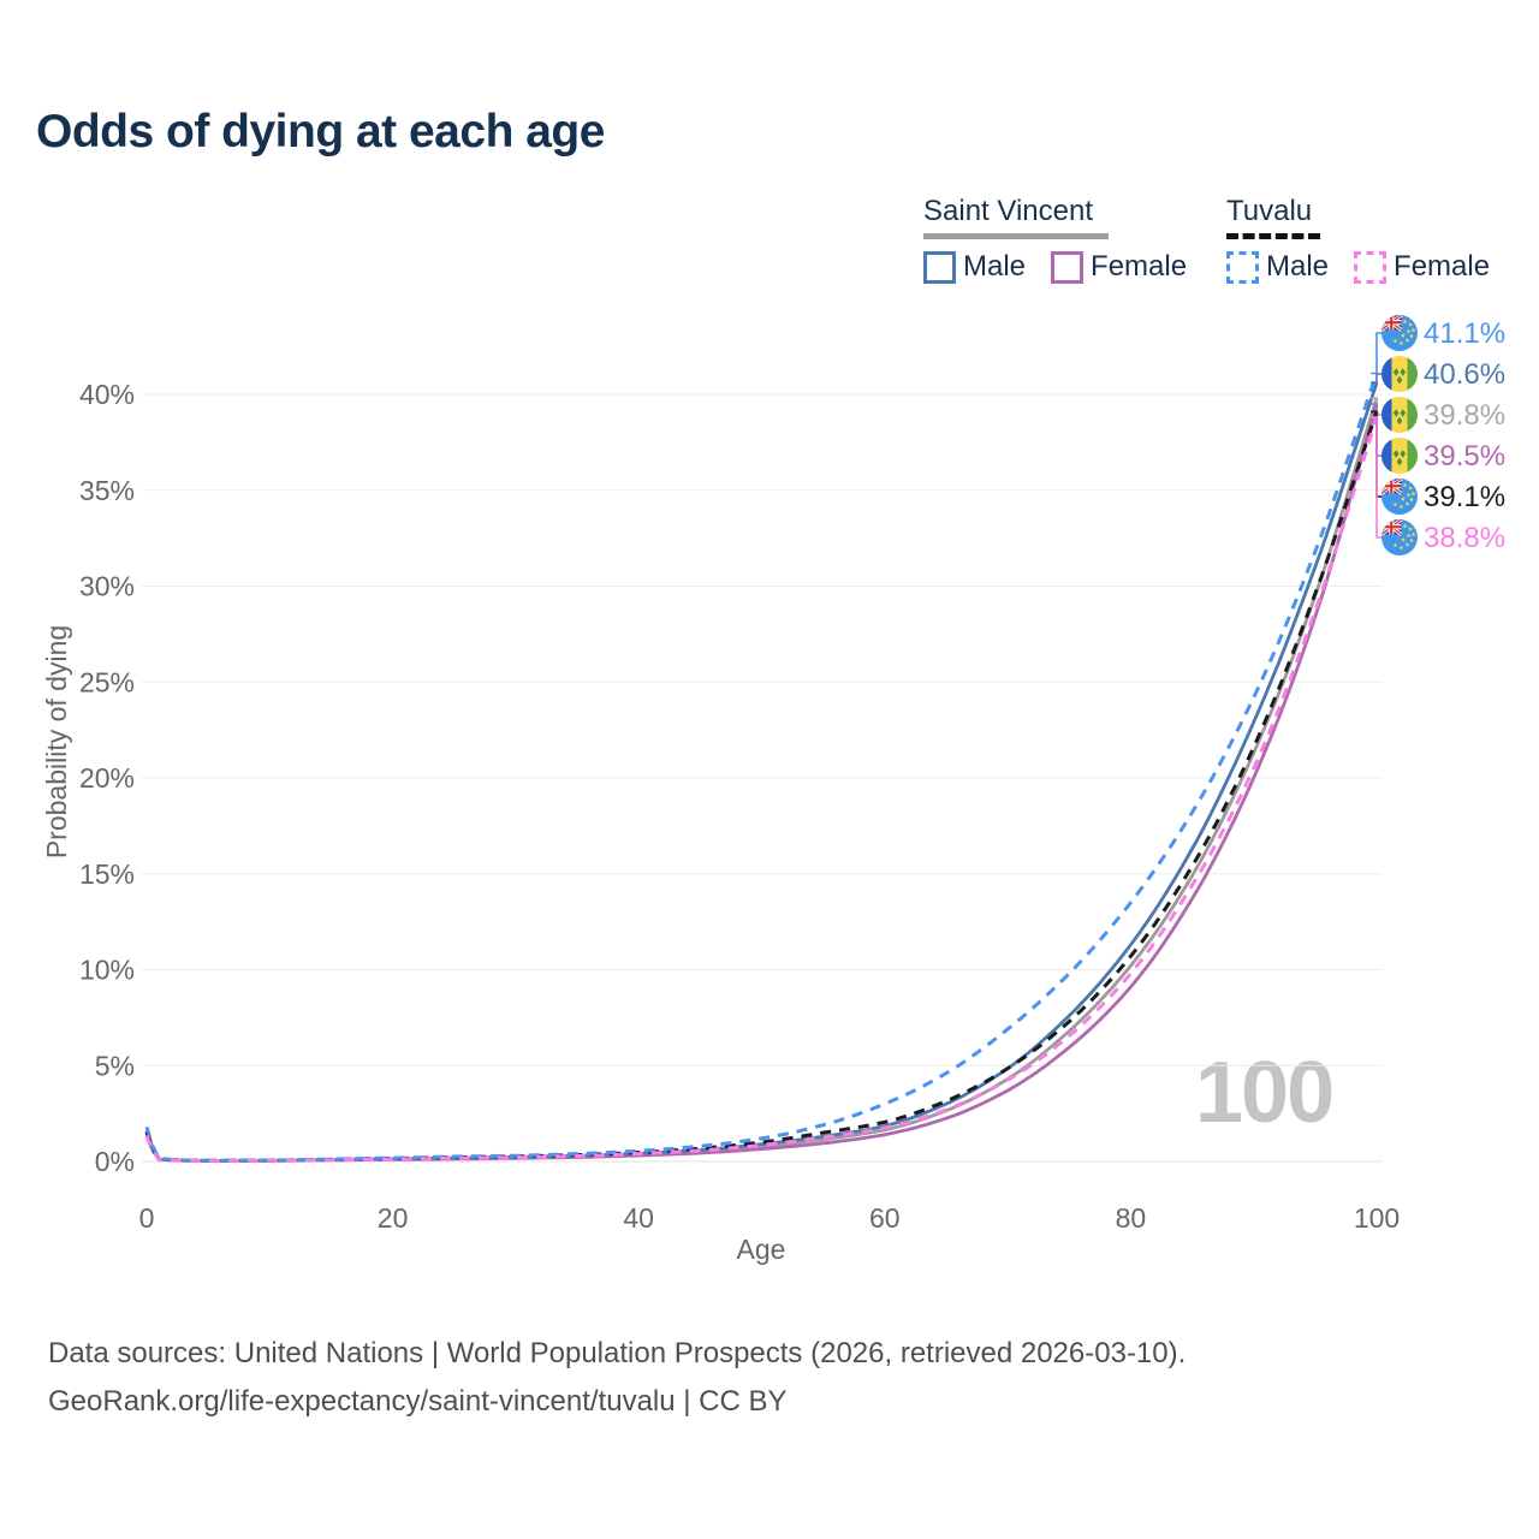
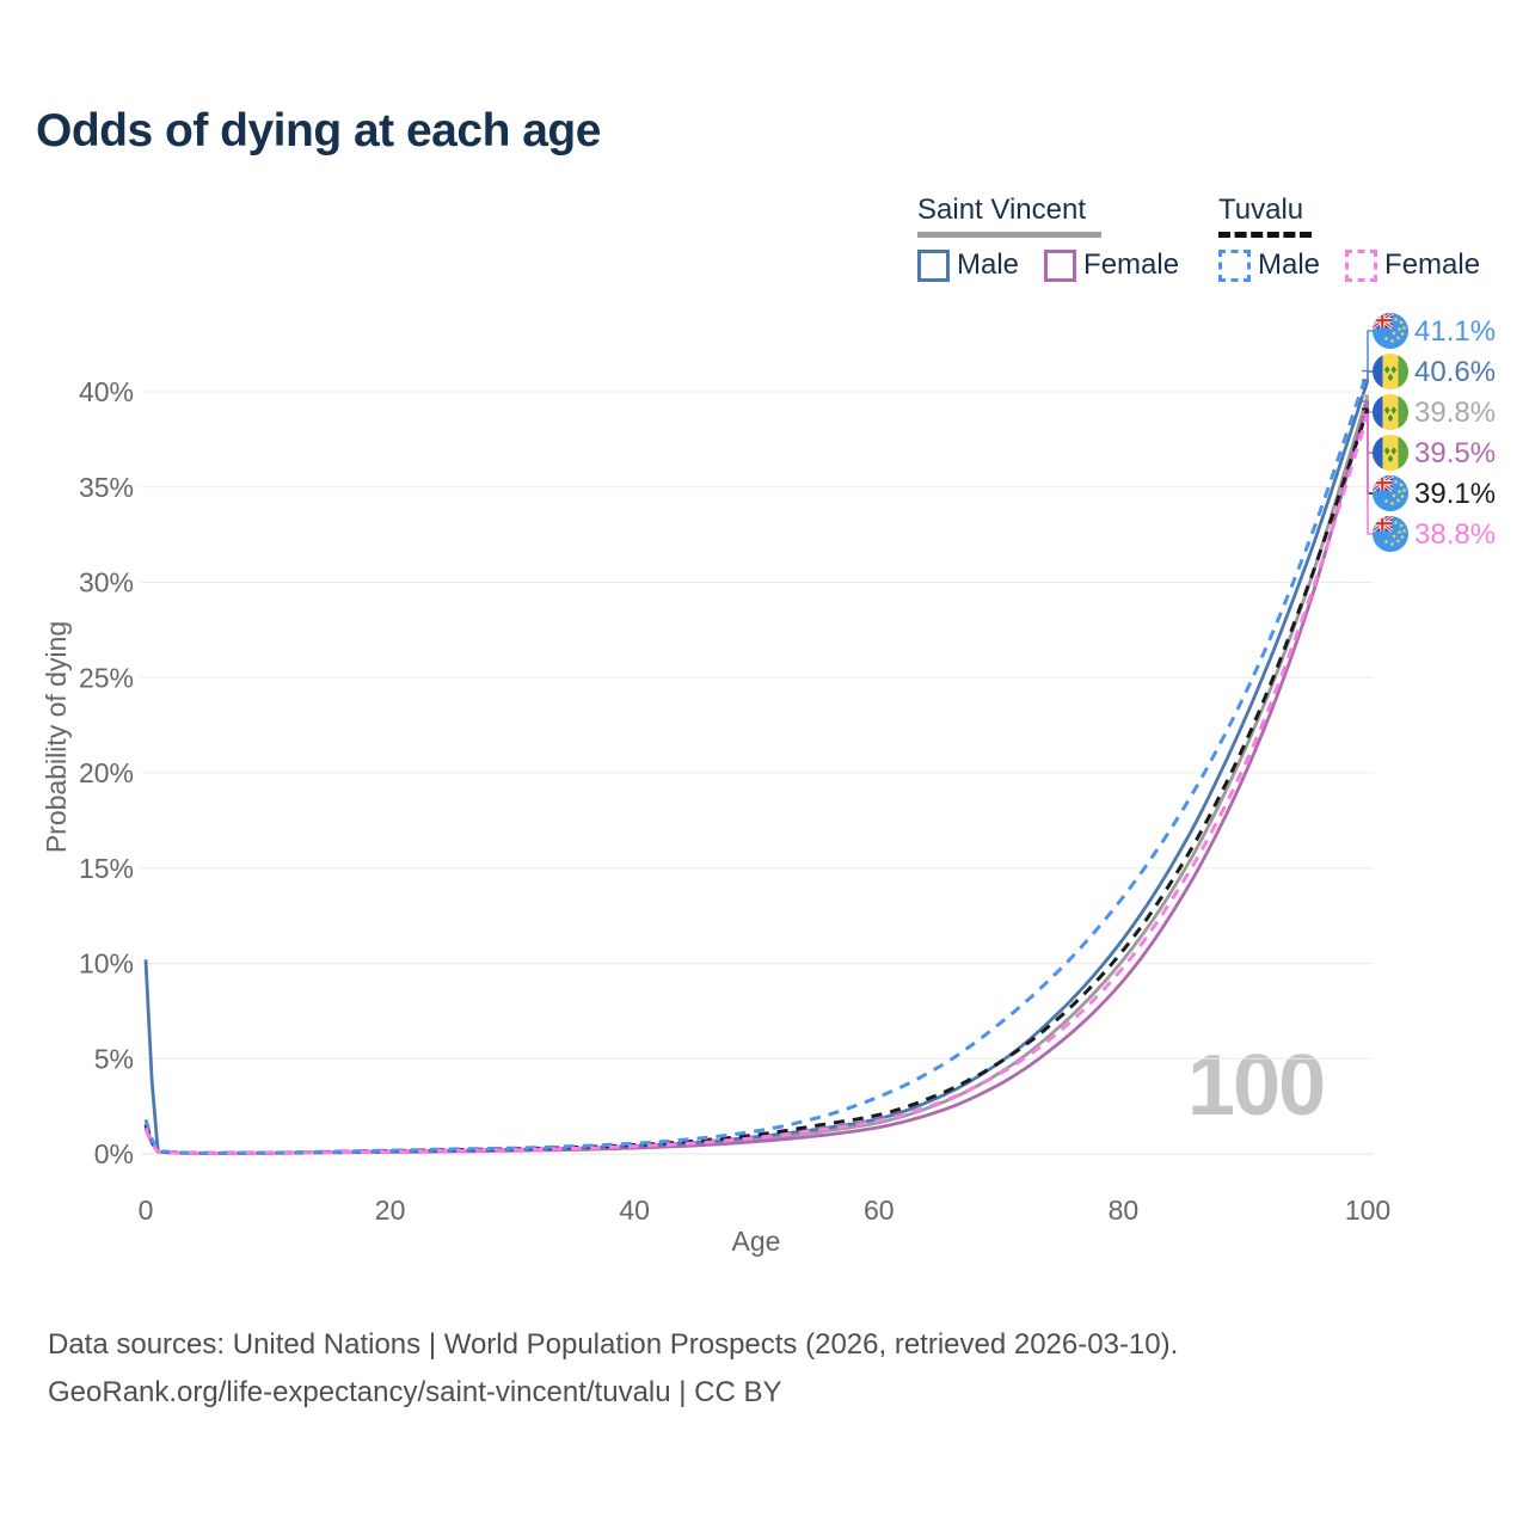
Saint Vincent Male/0: 1.6% -> 10.2%
